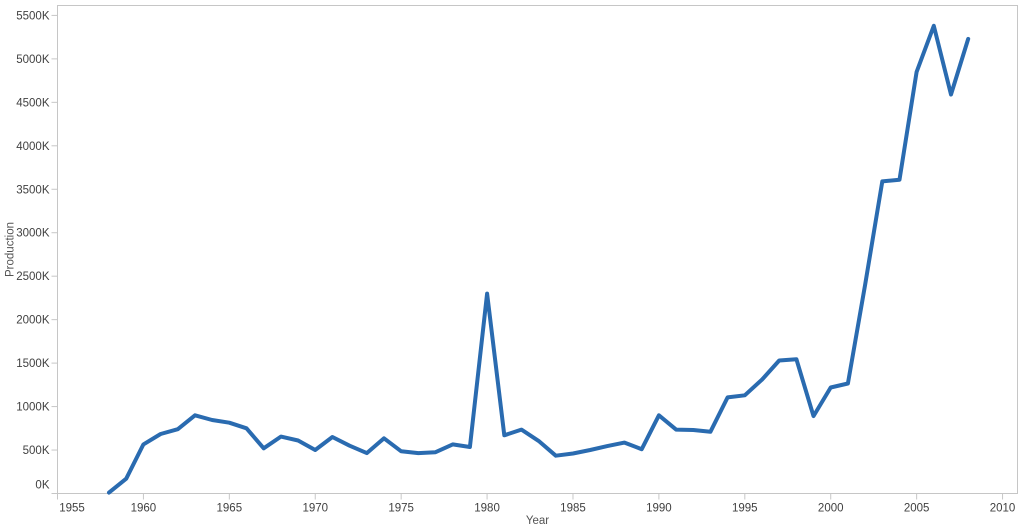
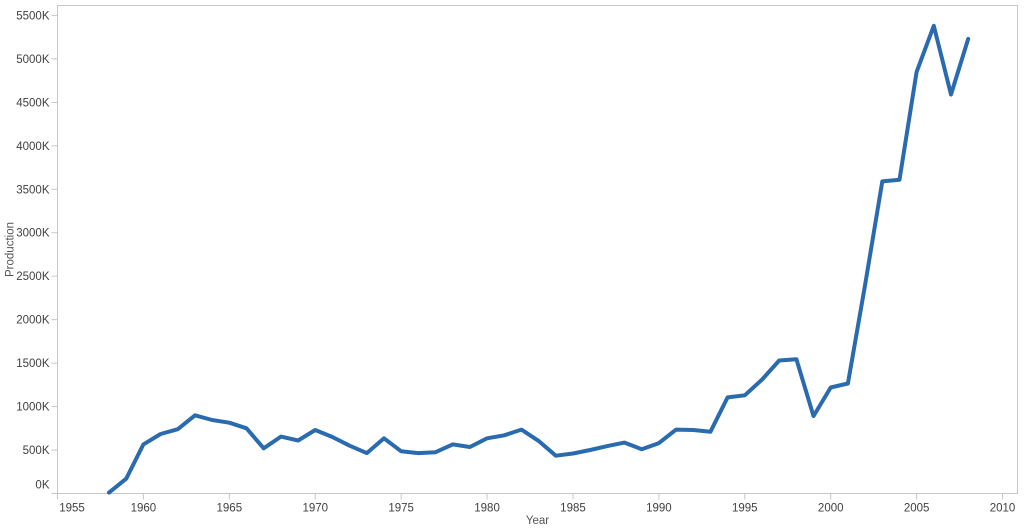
1970: 500K -> 700K
1980: 2300K -> 600K
1990: 900K -> 600K
